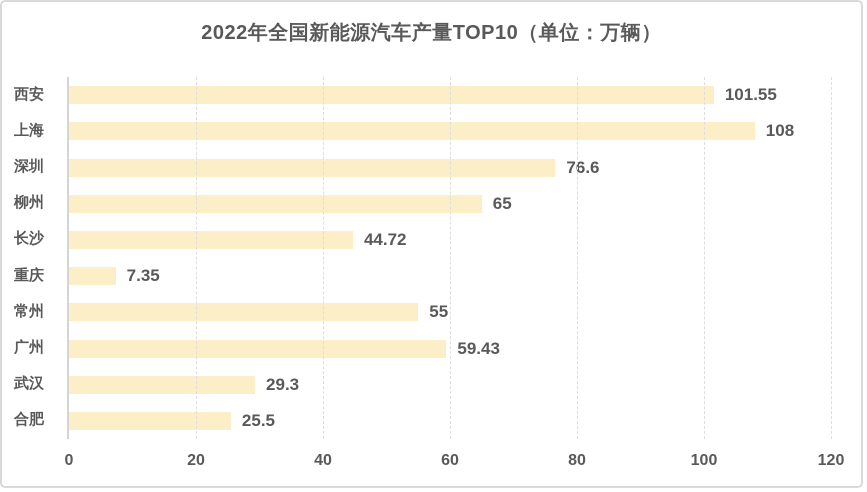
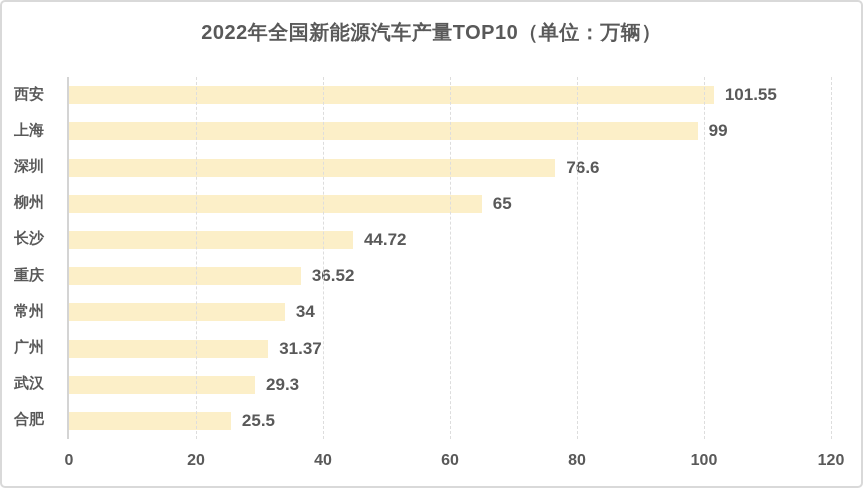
上海: 108 -> 99
重庆: 7.35 -> 36.52
常州: 55 -> 34
广州: 59.43 -> 31.37
